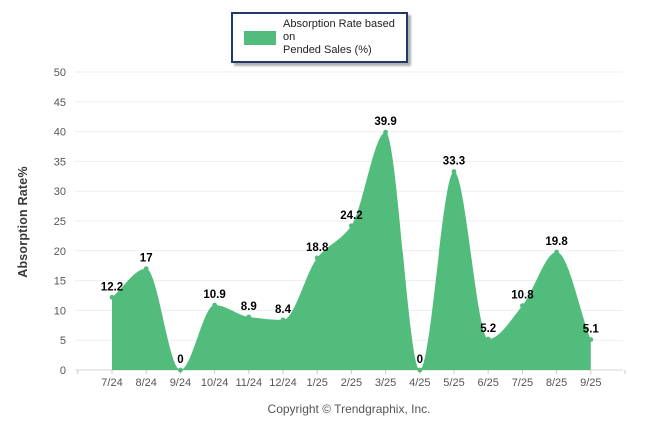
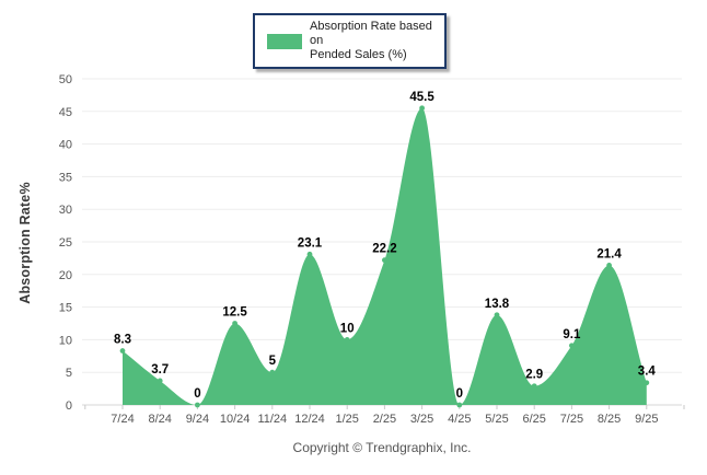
7/24: 12.2 -> 8.3
8/24: 17 -> 3.7
10/24: 10.9 -> 12.5
11/24: 8.9 -> 5
12/24: 8.4 -> 23.1
1/25: 18.8 -> 10
2/25: 24.2 -> 22.2
3/25: 39.9 -> 45.5
5/25: 33.3 -> 13.8
6/25: 5.2 -> 2.9
7/25: 10.8 -> 9.1
8/25: 19.8 -> 21.4
9/25: 5.1 -> 3.4
